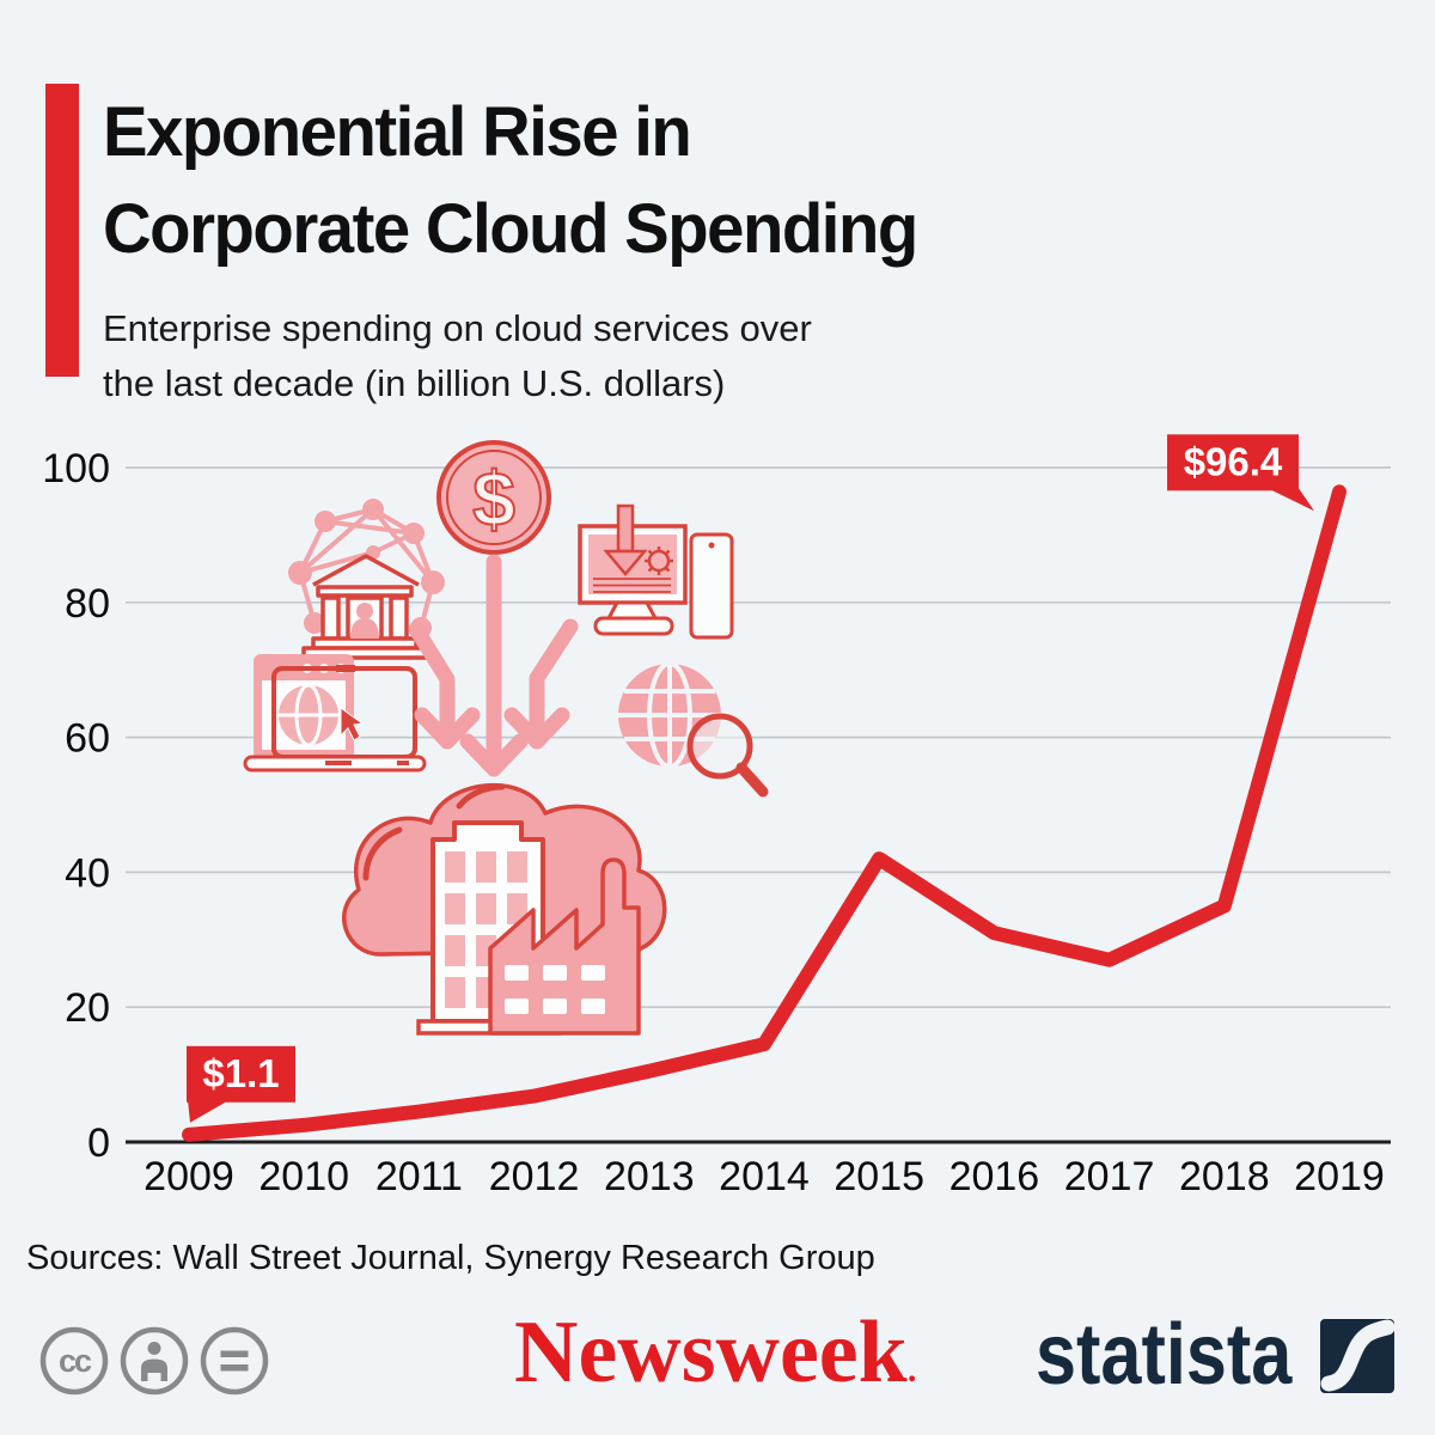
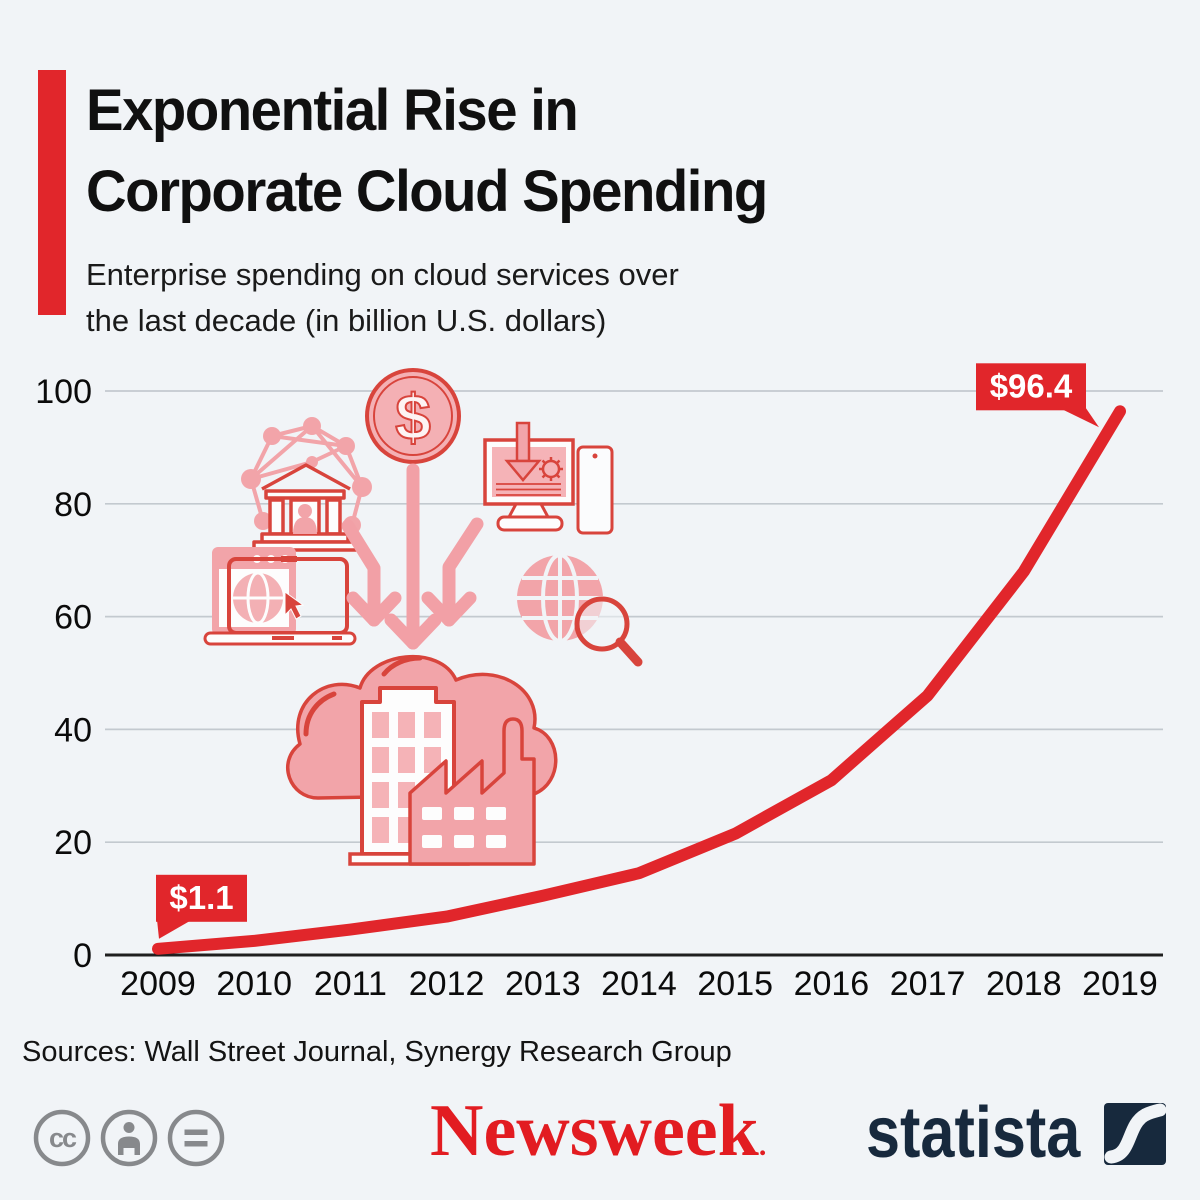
2015: 42 -> 22
2017: 27 -> 46
2018: 35 -> 68
